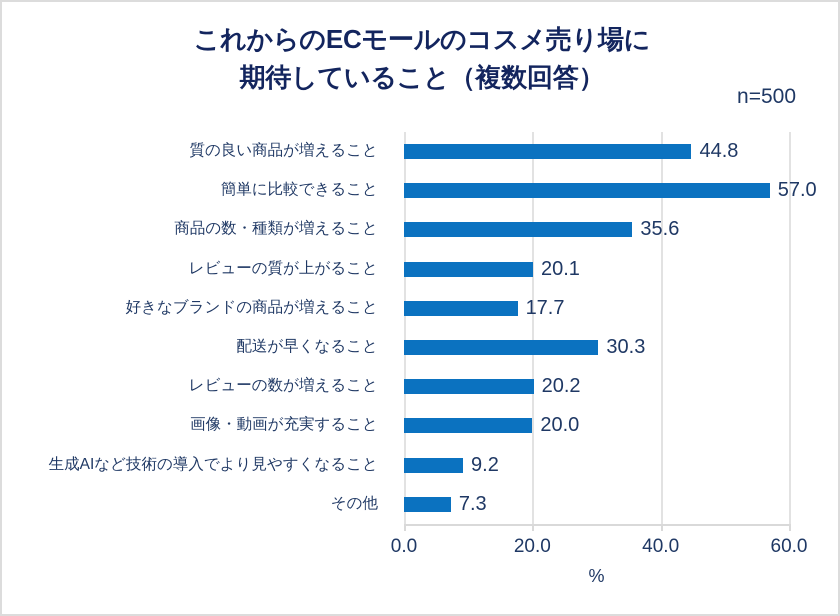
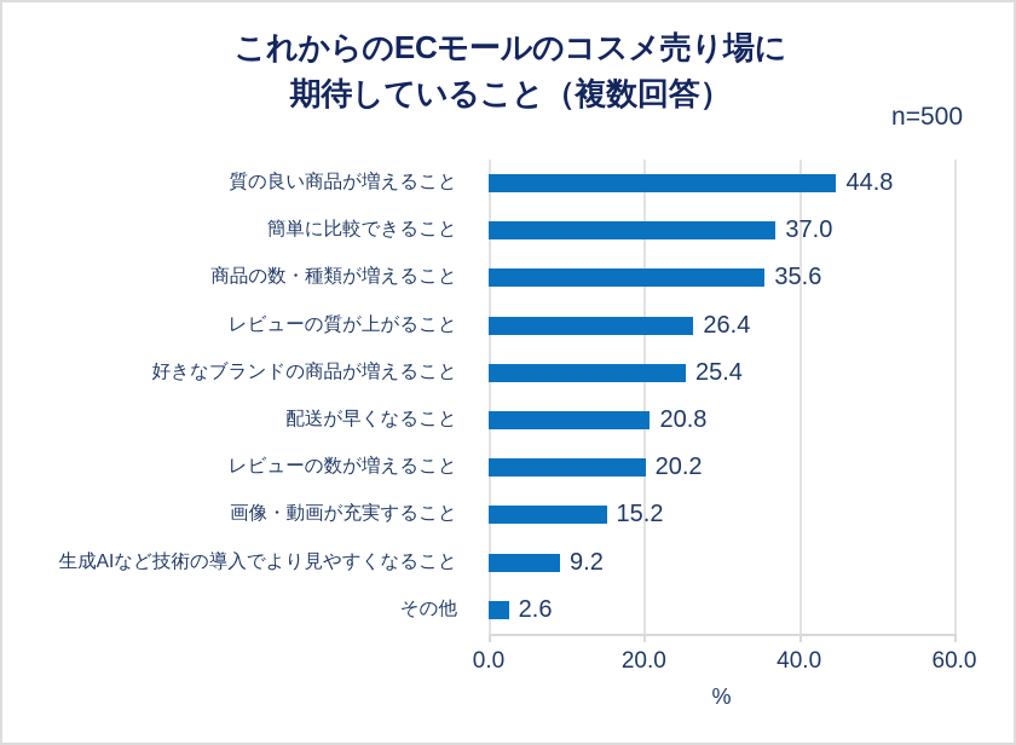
簡単に比較できること: 57.0 -> 37.0
レビューの質が上がること: 20.1 -> 26.4
好きなブランドの商品が増えること: 17.7 -> 25.4
配送が早くなること: 30.3 -> 20.8
画像・動画が充実すること: 20.0 -> 15.2
その他: 7.3 -> 2.6
